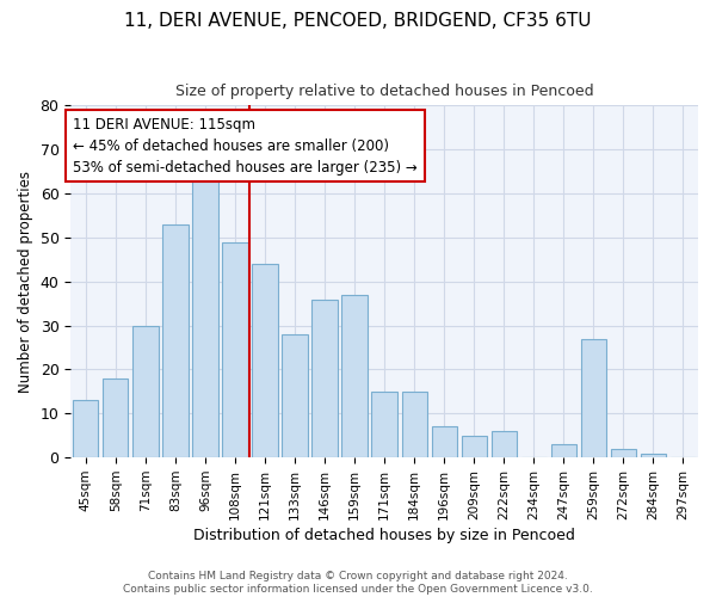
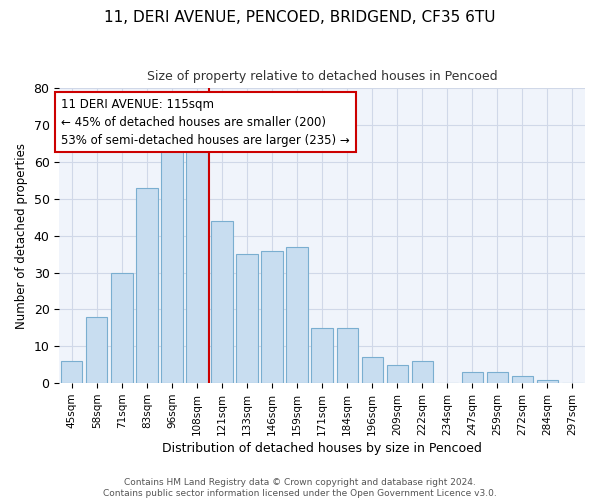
45sqm: 13 -> 6
108sqm: 49 -> 63
133sqm: 28 -> 35
259sqm: 27 -> 3
